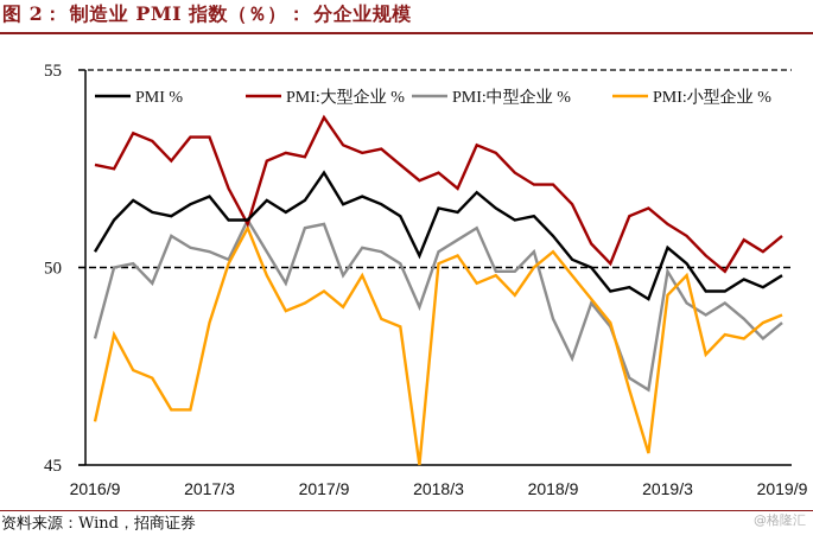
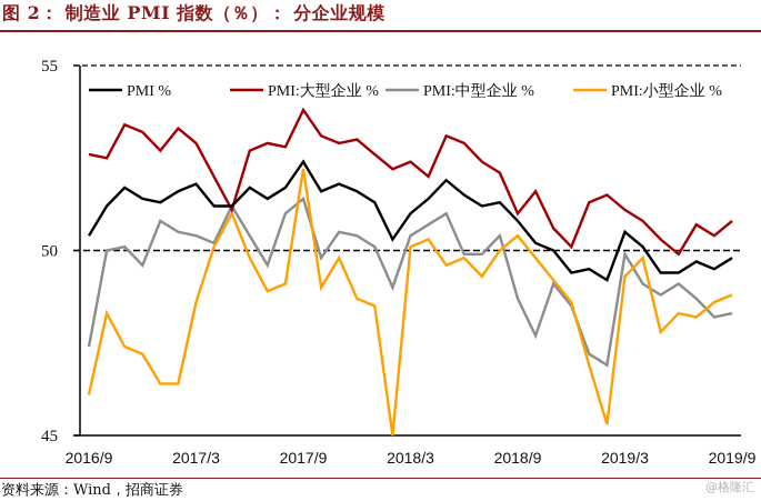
PMI:中型企业 %/2016/9: 48.2 -> 47.4
PMI:大型企业 %/2017/3: 53.3 -> 52.9
PMI:中型企业 %/2017/9: 51.1 -> 51.4
PMI:小型企业 %/2017/9: 49.4 -> 52.2
PMI %/2018/3: 51.5 -> 51.0
PMI:大型企业 %/2018/9: 52.1 -> 51.0
PMI:中型企业 %/2019/9: 48.6 -> 48.3
